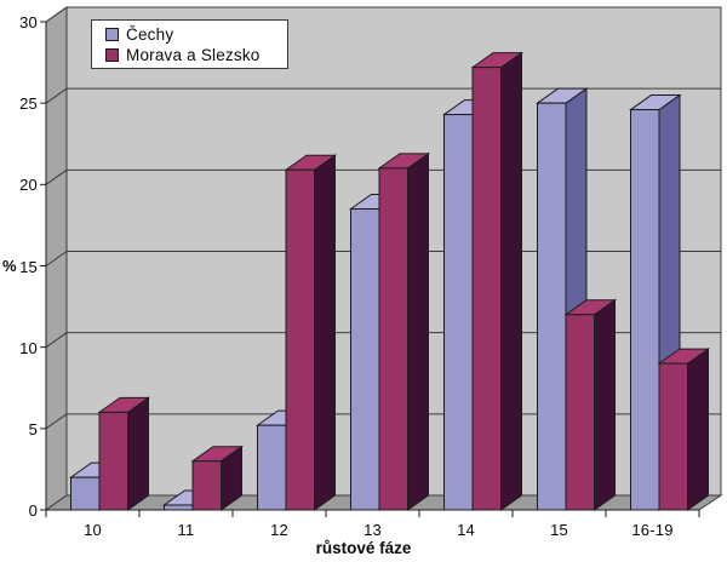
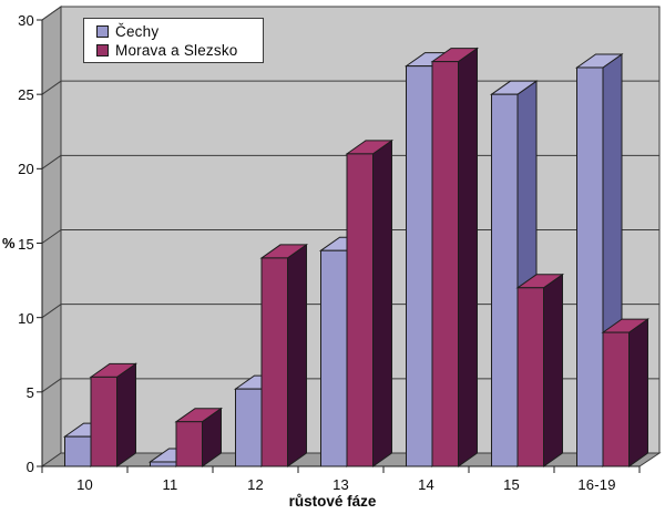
Morava a Slezsko/12: 20.9 -> 14.0
Čechy/13: 18.5 -> 14.5
Čechy/14: 24.3 -> 26.9
Čechy/16-19: 24.6 -> 26.8
